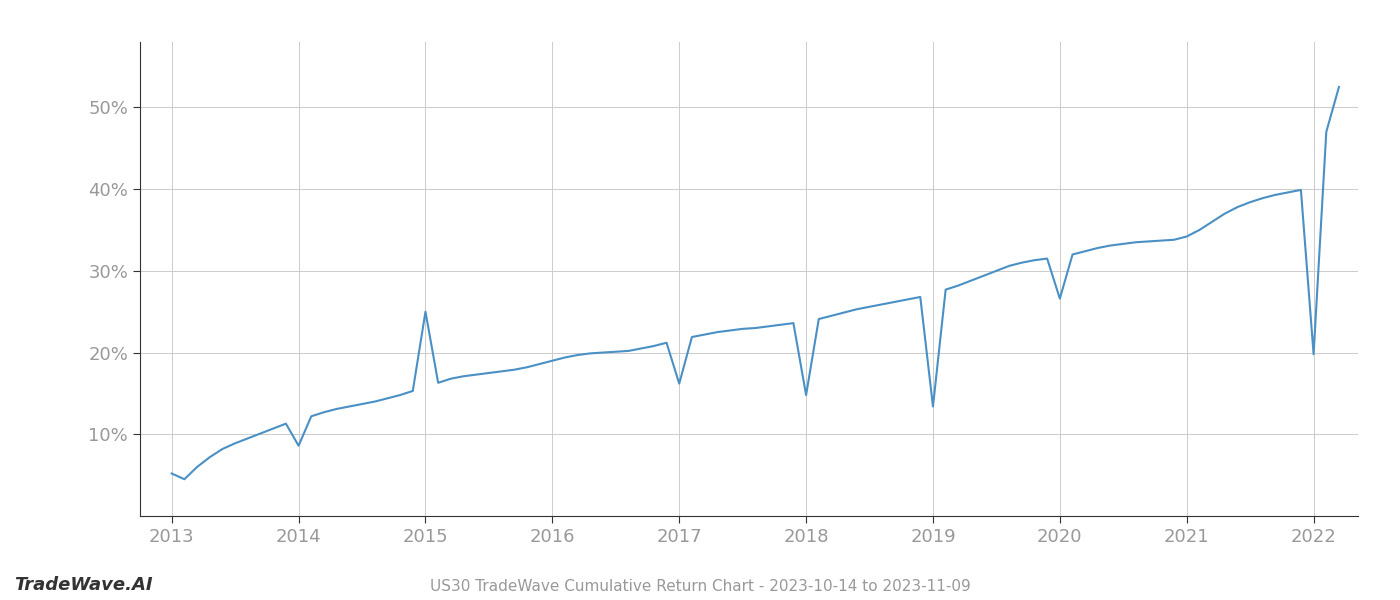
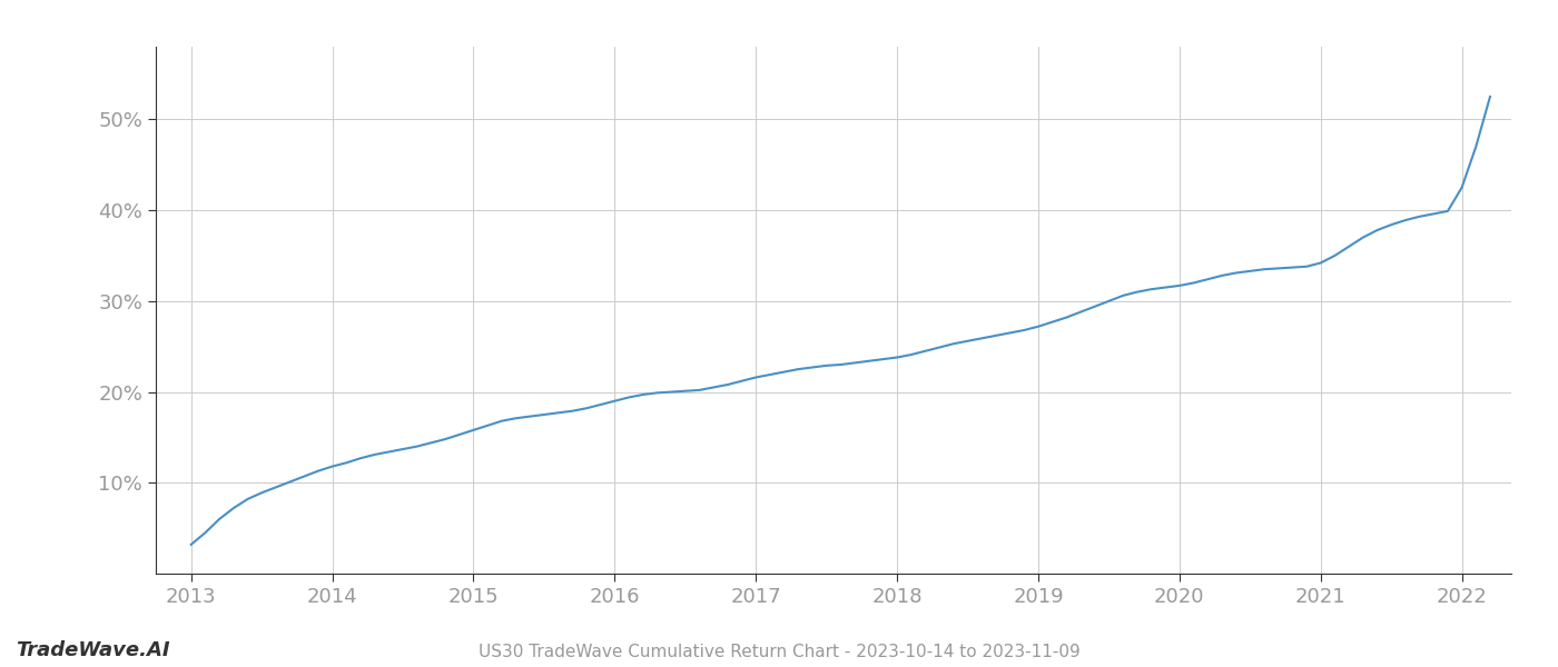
2013: 5.2% -> 3.2%
2014: 8.6% -> 11.8%
2015: 25.0% -> 15.8%
2017: 16.2% -> 21.6%
2018: 14.8% -> 23.8%
2019: 13.4% -> 27.2%
2020: 26.6% -> 31.7%
2022: 19.8% -> 42.5%
